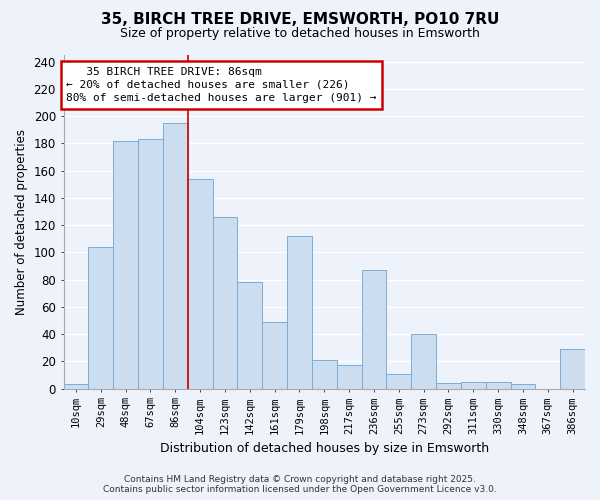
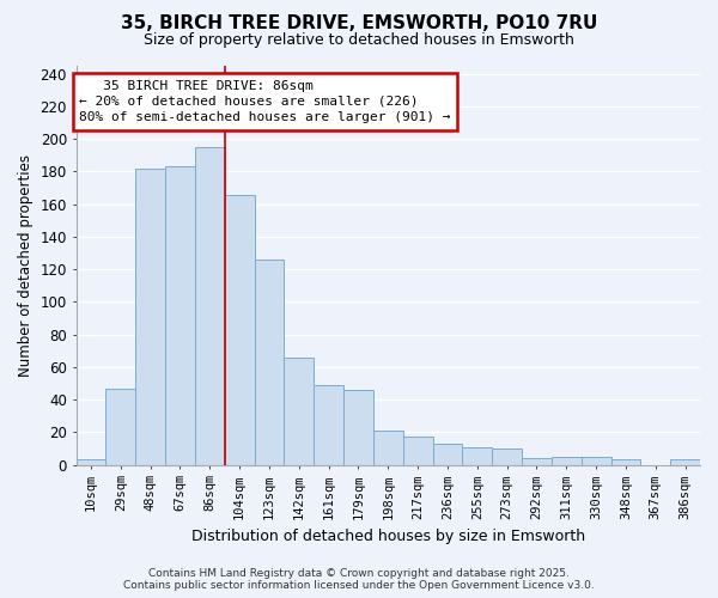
29sqm: 104 -> 47
104sqm: 154 -> 166
142sqm: 78 -> 66
179sqm: 112 -> 46
236sqm: 87 -> 13
273sqm: 40 -> 10
386sqm: 29 -> 3
